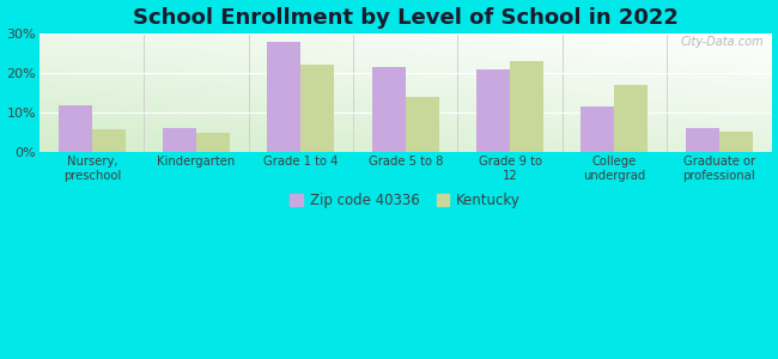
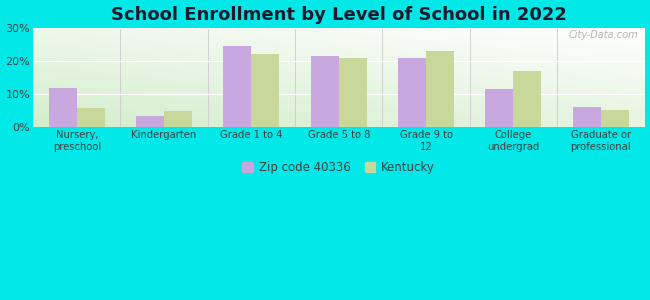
Zip code 40336/Kindergarten: 6.0% -> 3.5%
Zip code 40336/Grade 1 to 4: 28.0% -> 24.5%
Kentucky/Grade 5 to 8: 14.0% -> 21.0%
